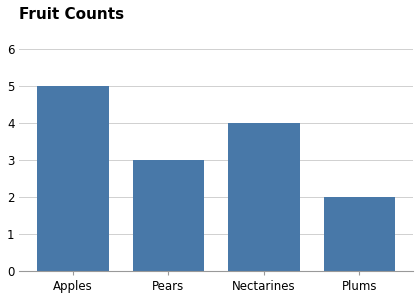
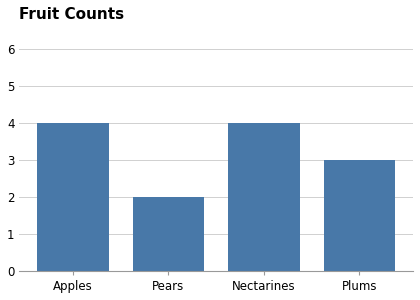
Apples: 5 -> 4
Pears: 3 -> 2
Plums: 2 -> 3
